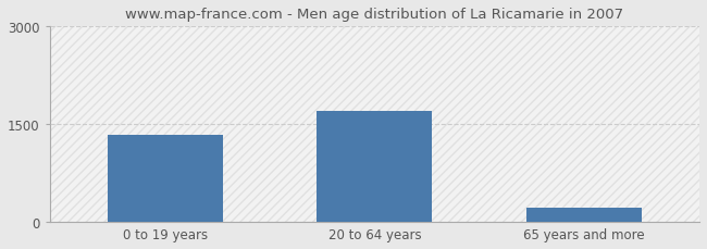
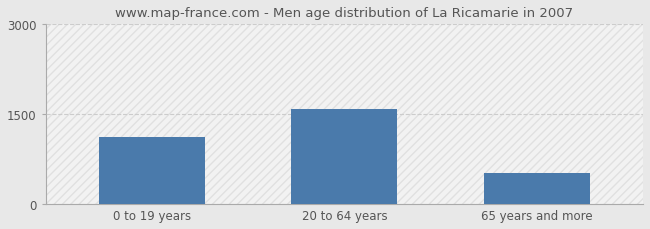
0 to 19 years: 1340 -> 1120
20 to 64 years: 1700 -> 1580
65 years and more: 220 -> 520
